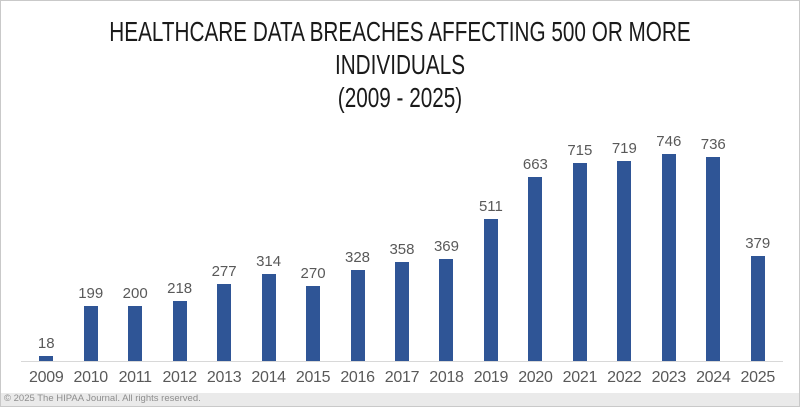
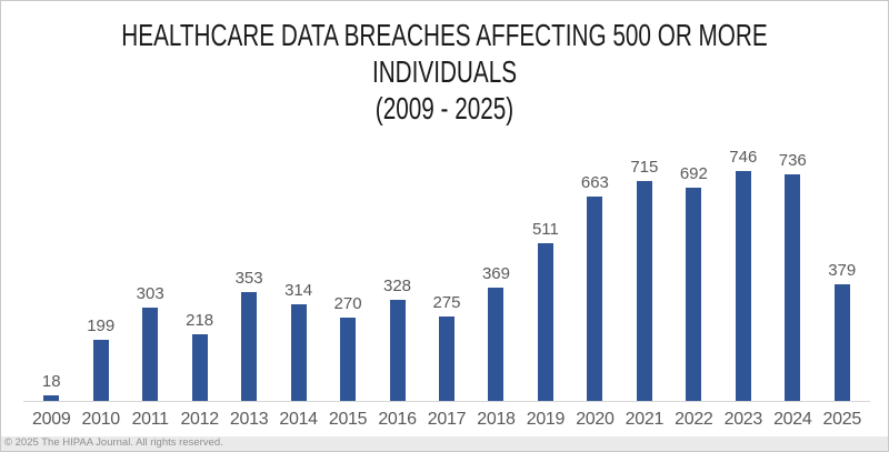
2011: 200 -> 303
2013: 277 -> 353
2017: 358 -> 275
2022: 719 -> 692
